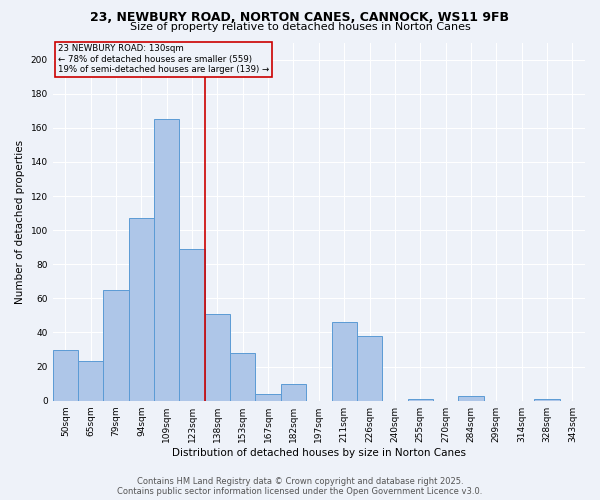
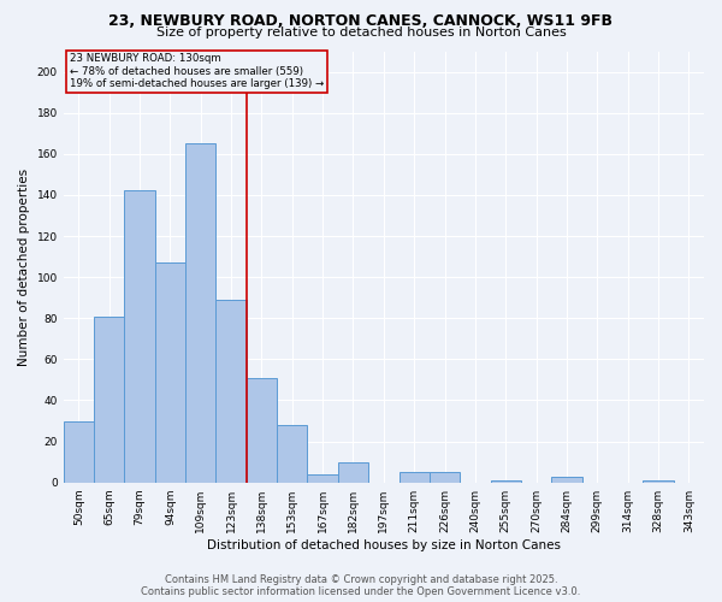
65sqm: 23 -> 81
79sqm: 65 -> 142
211sqm: 46 -> 5
226sqm: 38 -> 5
